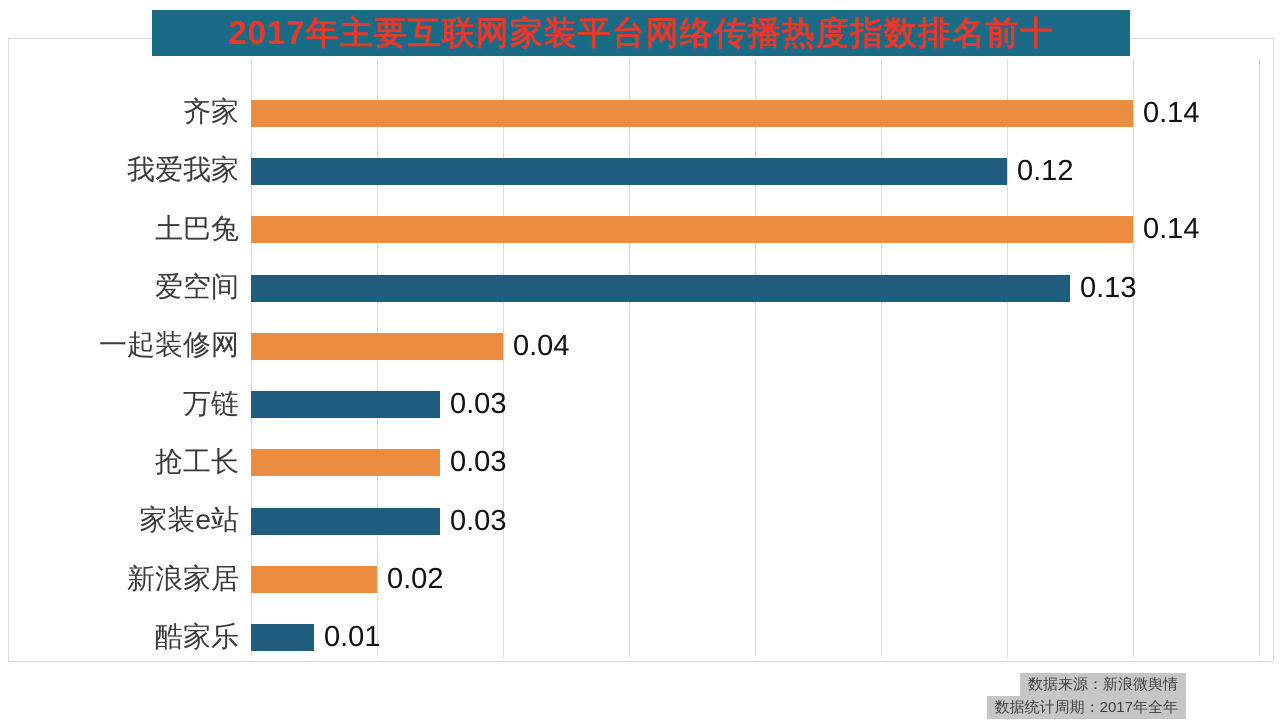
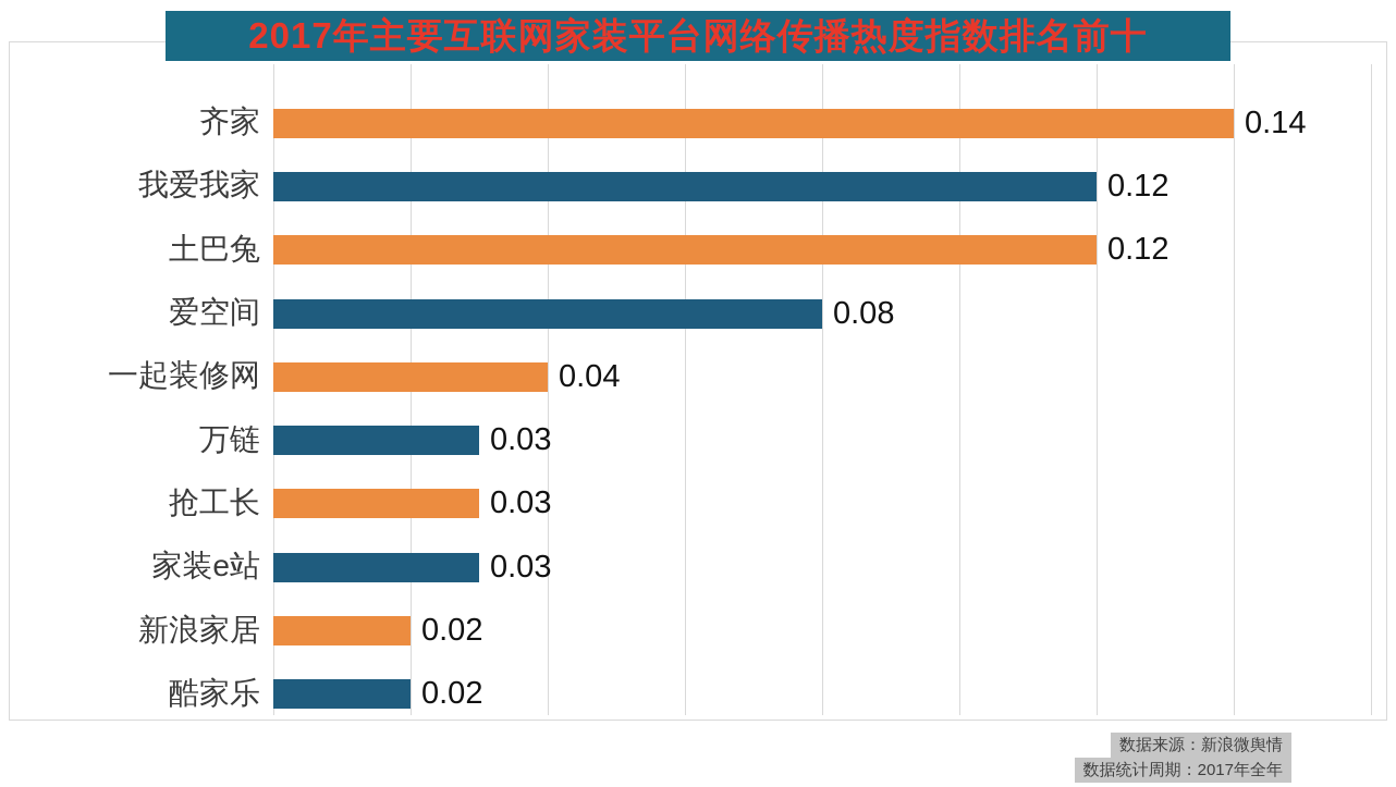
土巴兔: 0.14 -> 0.12
爱空间: 0.13 -> 0.08
酷家乐: 0.01 -> 0.02
